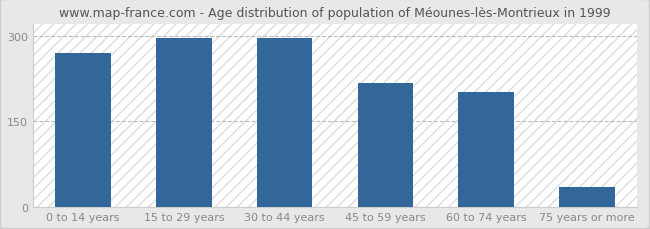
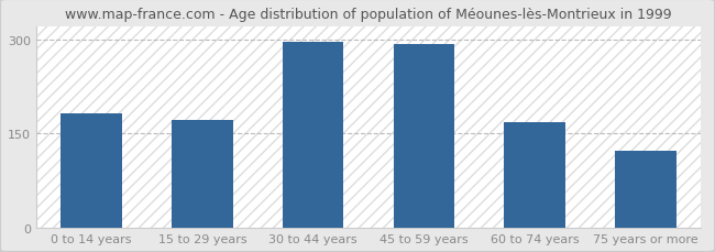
0 to 14 years: 270 -> 183
15 to 29 years: 296 -> 171
45 to 59 years: 218 -> 293
60 to 74 years: 202 -> 169
75 years or more: 36 -> 122
